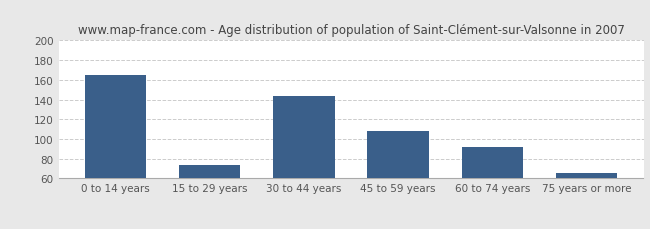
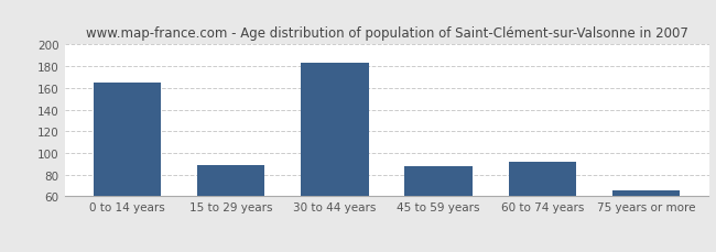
15 to 29 years: 74 -> 89
30 to 44 years: 144 -> 183
45 to 59 years: 108 -> 88
